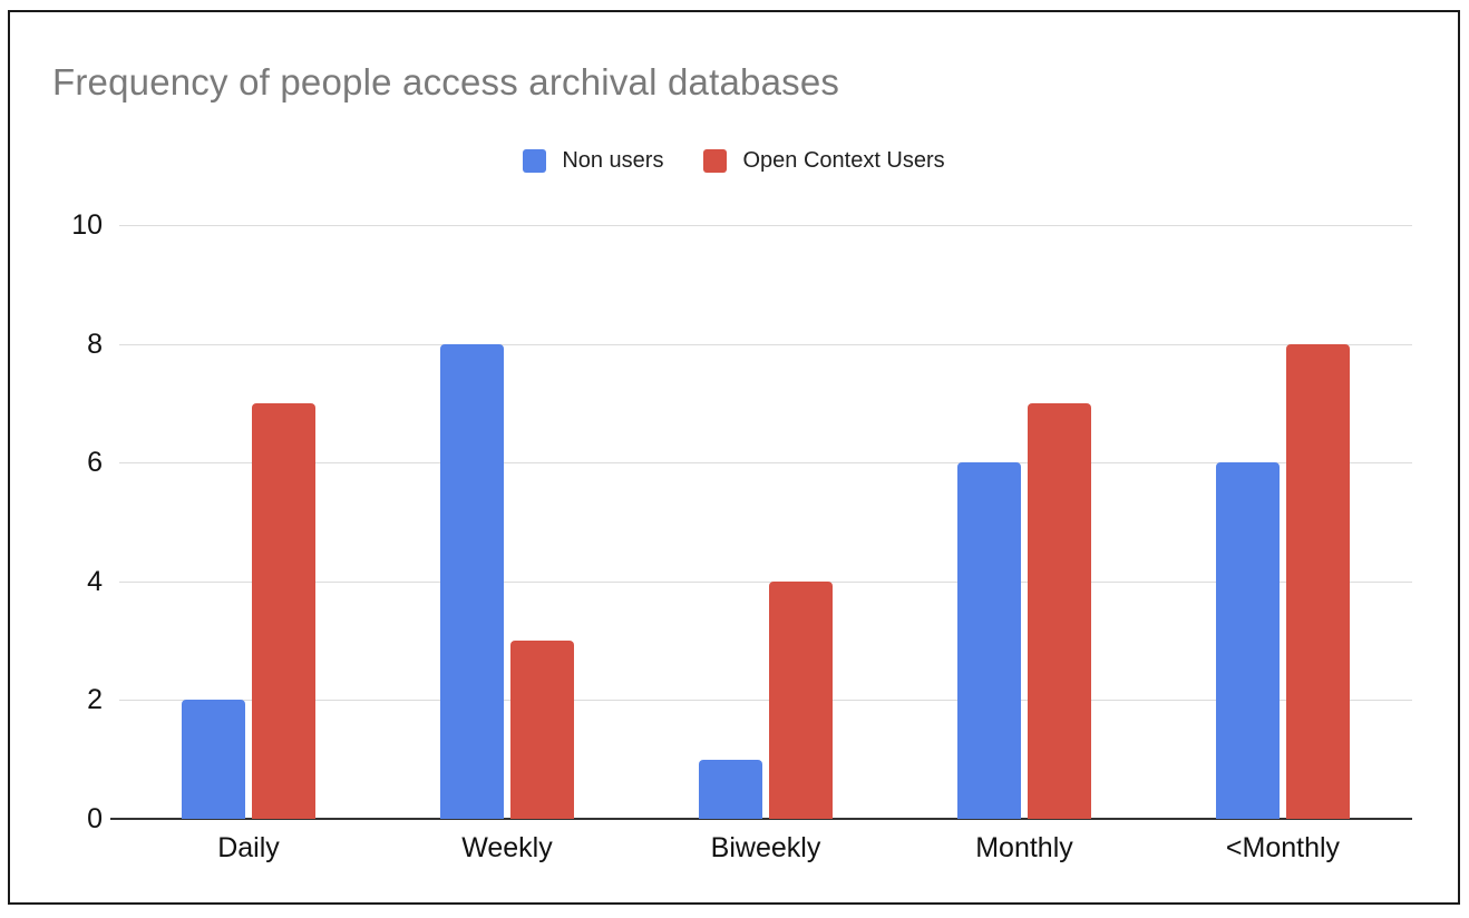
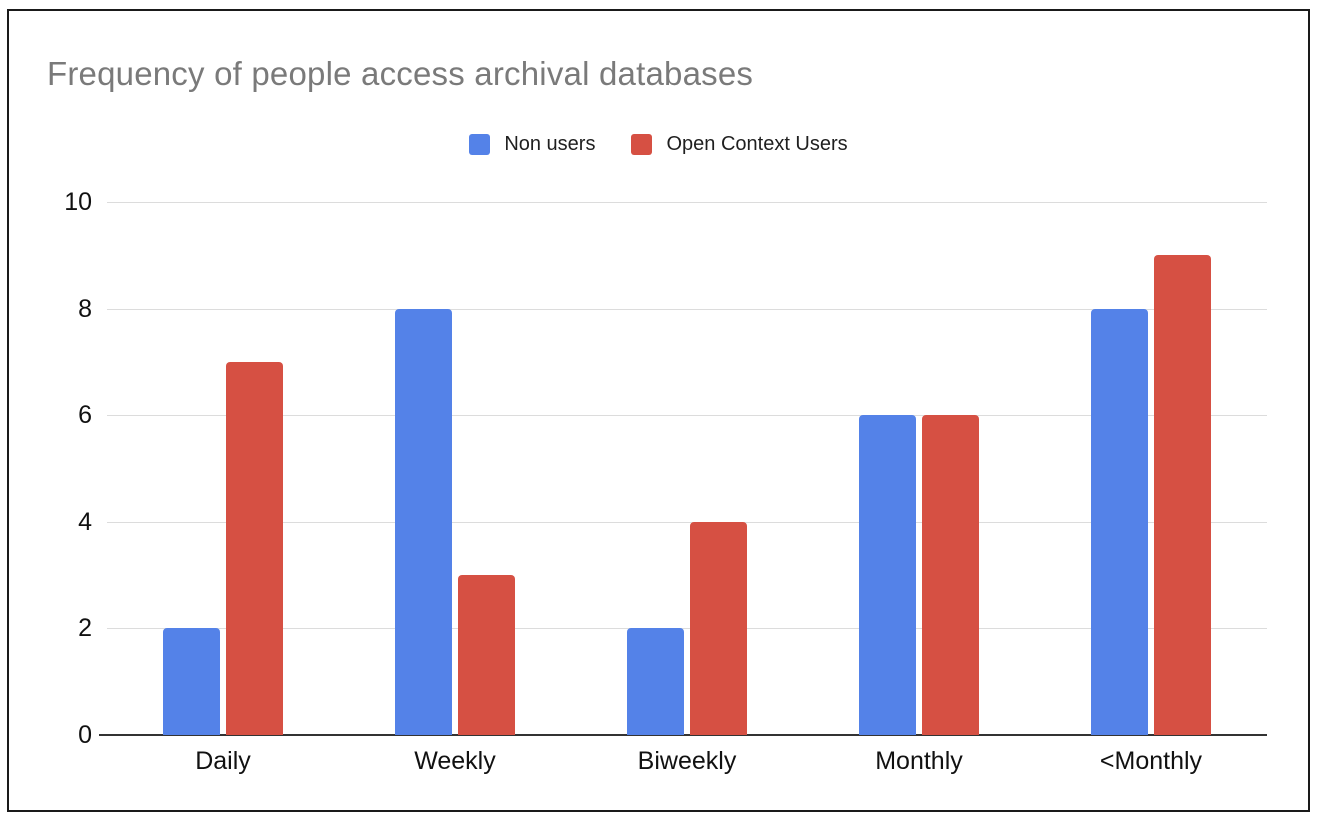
Non users/Biweekly: 1 -> 2
Open Context Users/Monthly: 7 -> 6
Non users/<Monthly: 6 -> 8
Open Context Users/<Monthly: 8 -> 9
